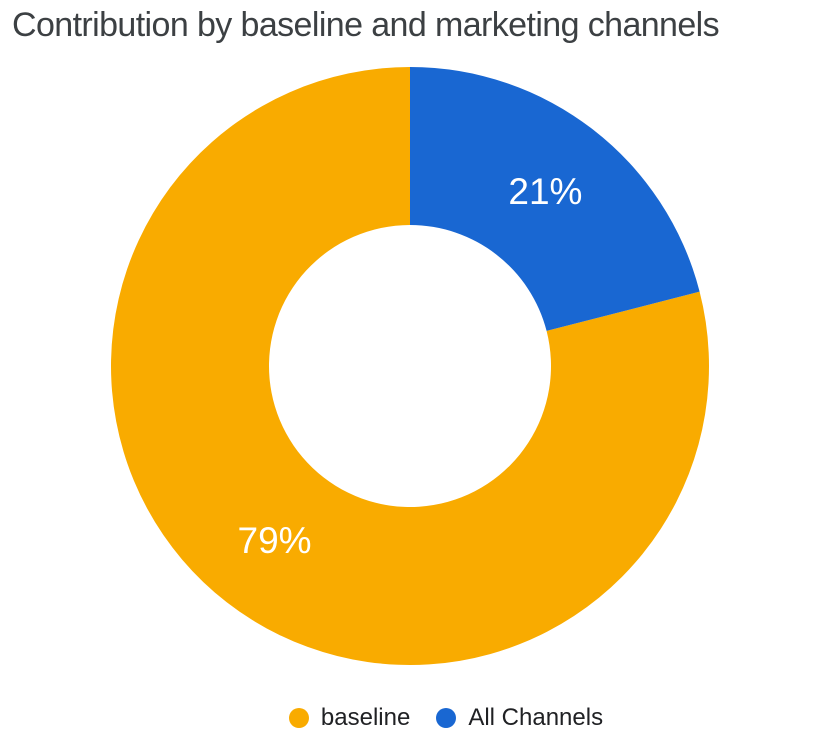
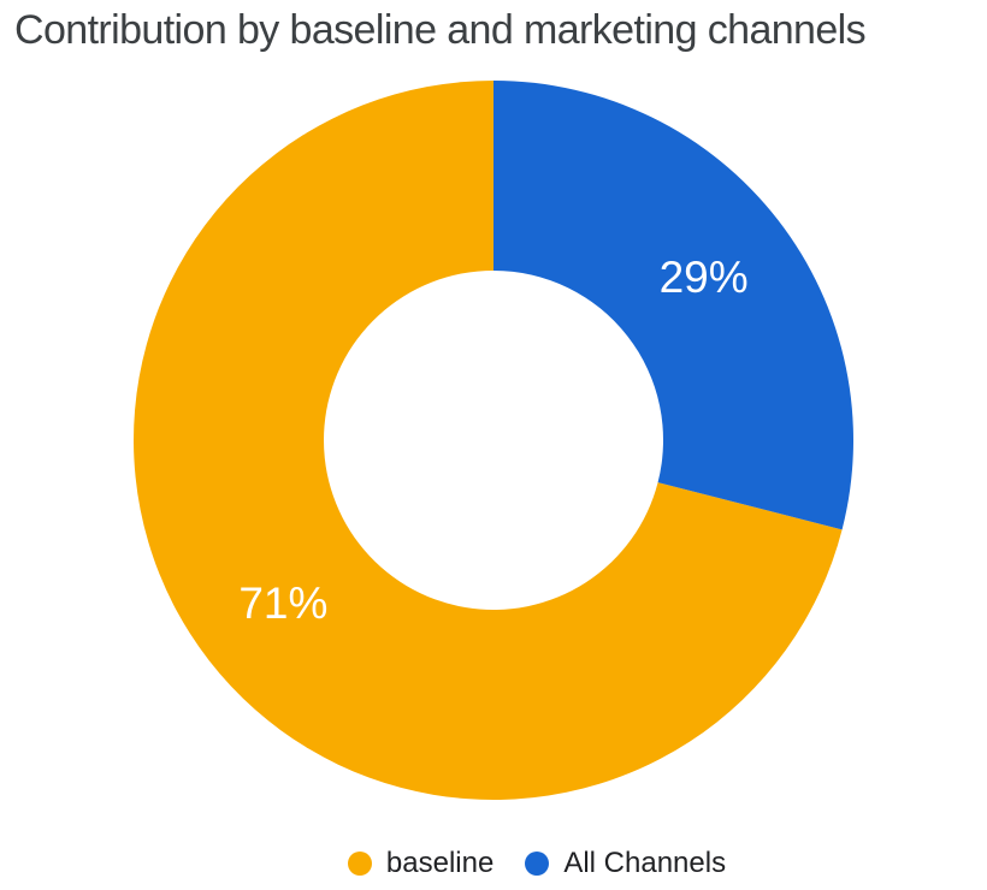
baseline: 79% -> 71%
All Channels: 21% -> 29%
